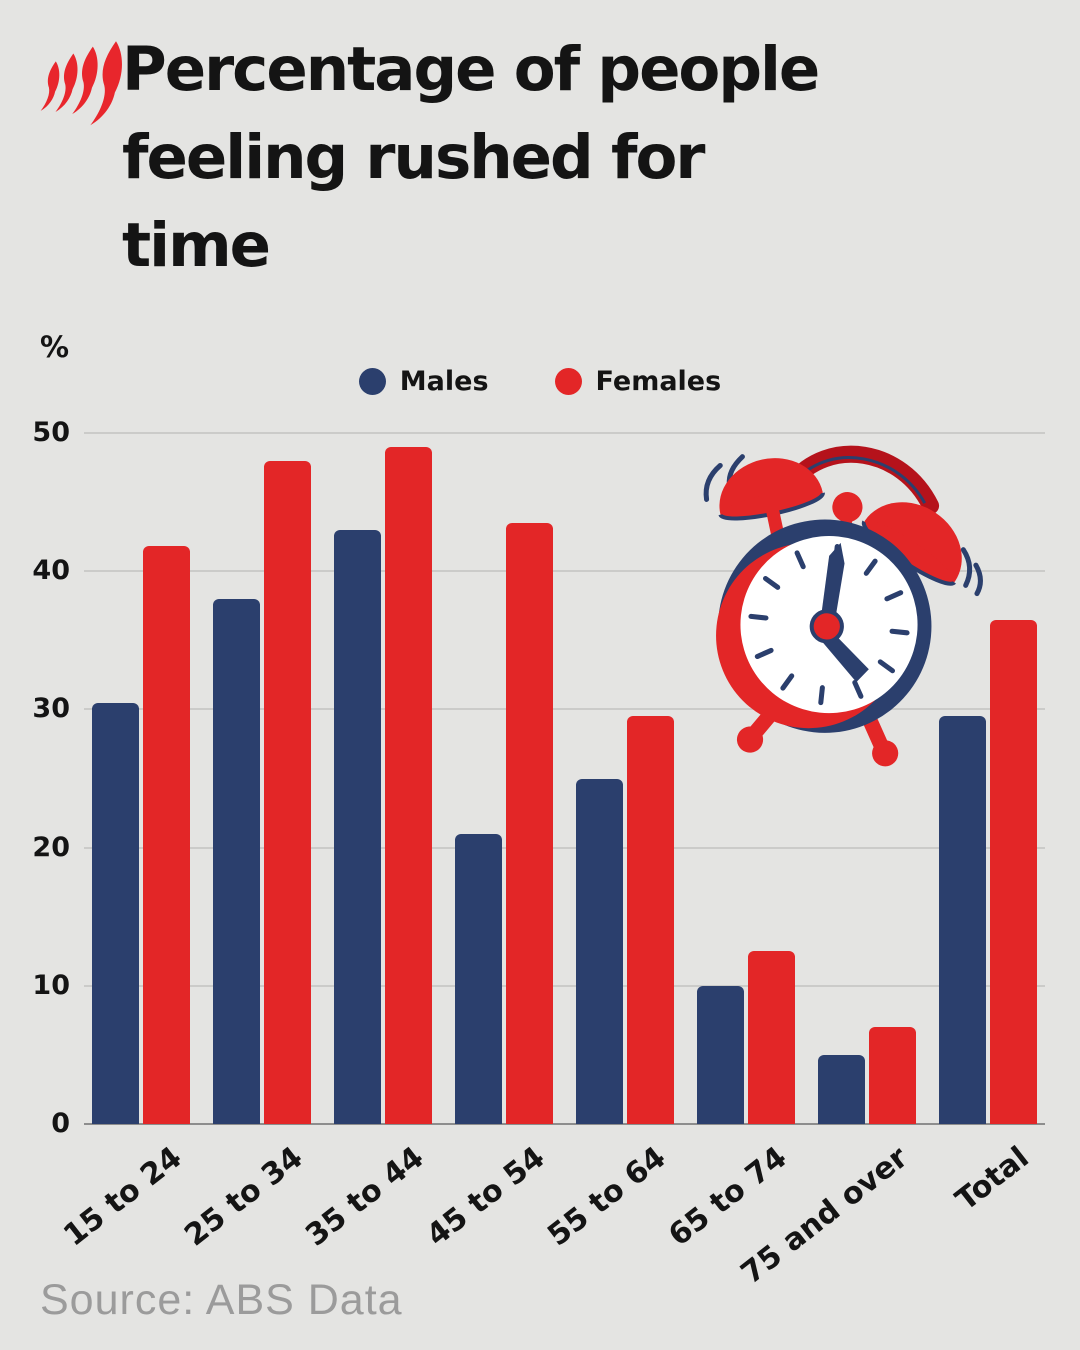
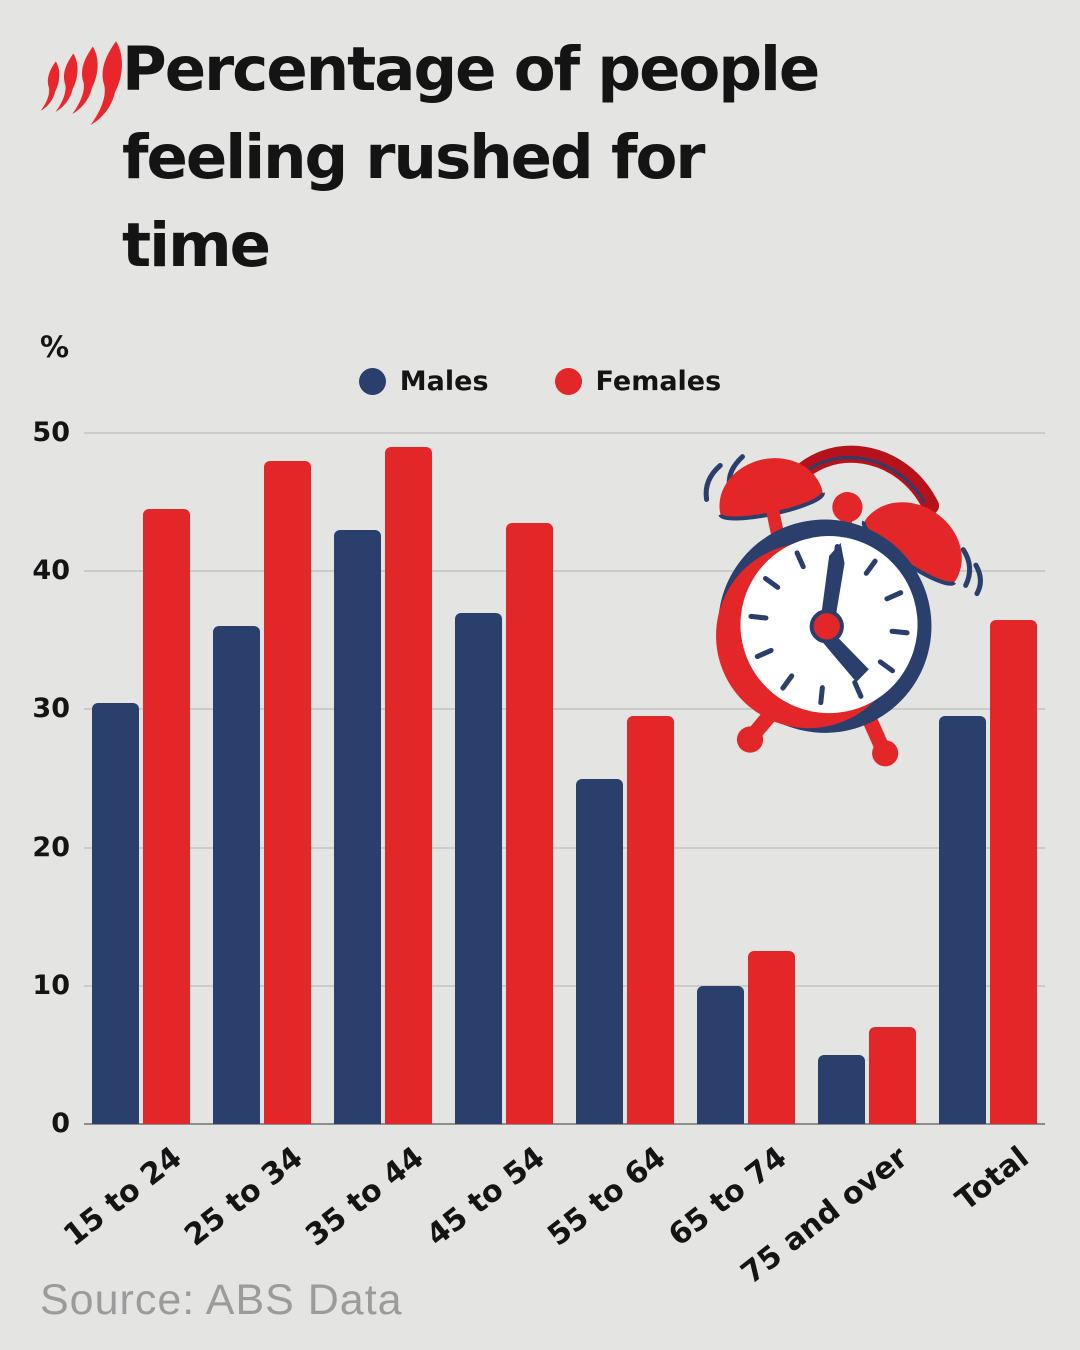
Females/15 to 24: 41.8 -> 44.5
Males/25 to 34: 38.0 -> 36.0
Males/45 to 54: 21.0 -> 37.0
